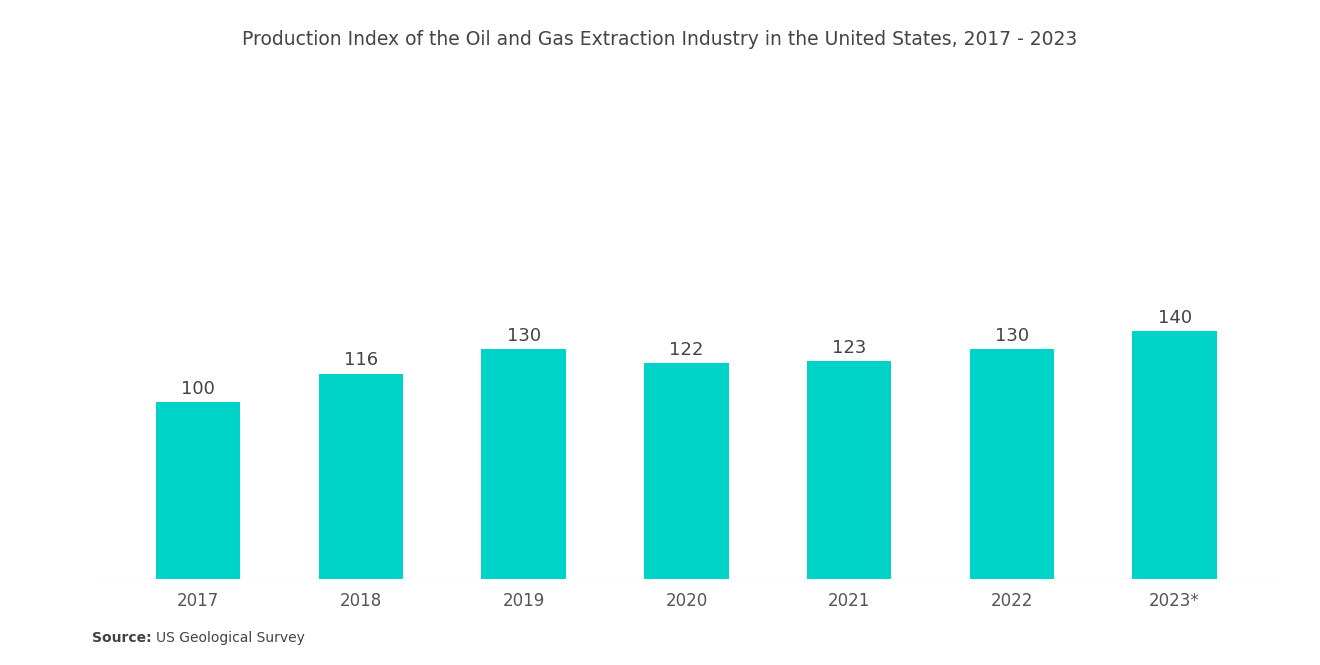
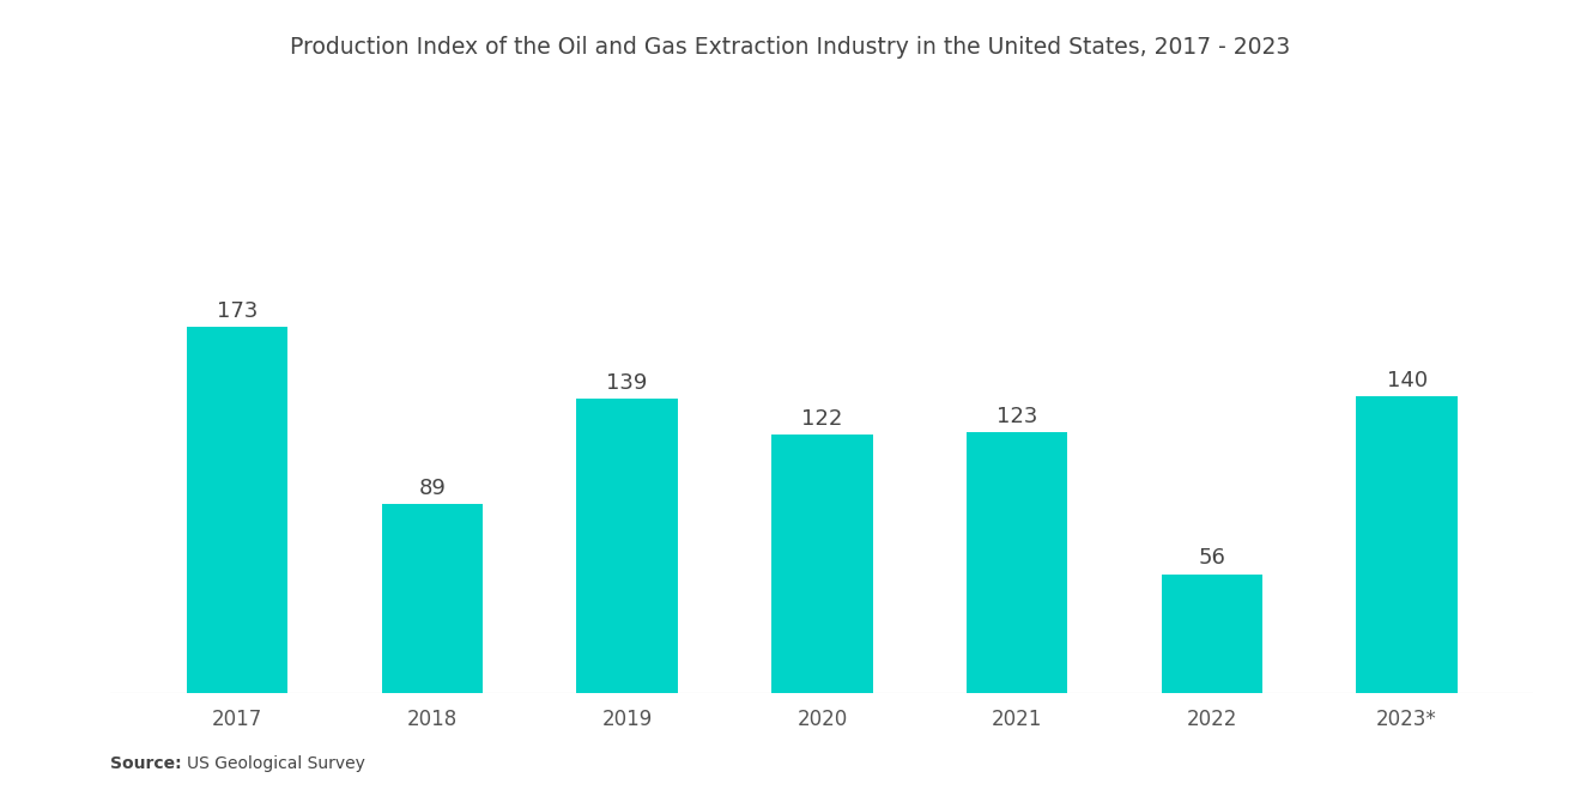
2017: 100 -> 173
2018: 116 -> 89
2019: 130 -> 139
2022: 130 -> 56
